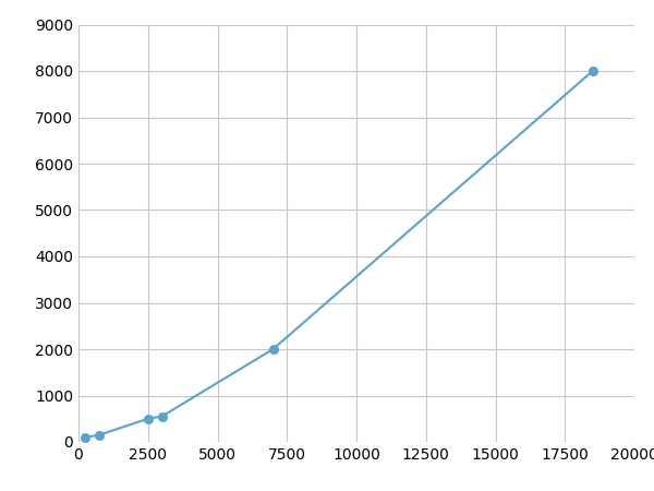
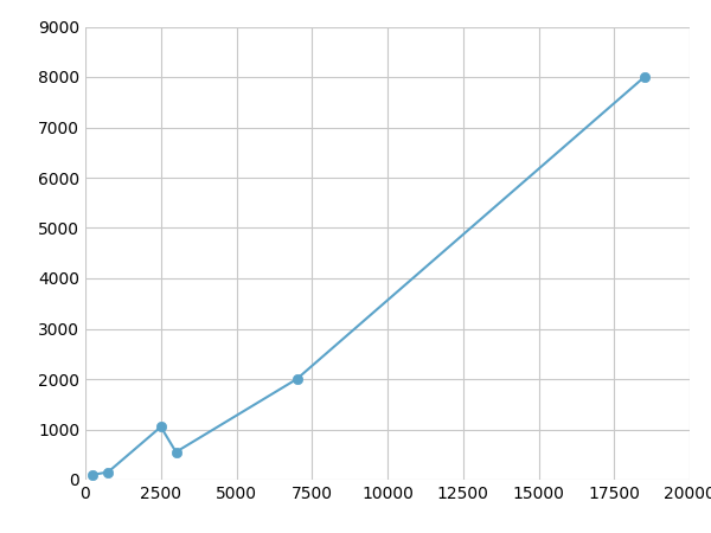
2500: 500 -> 1050
